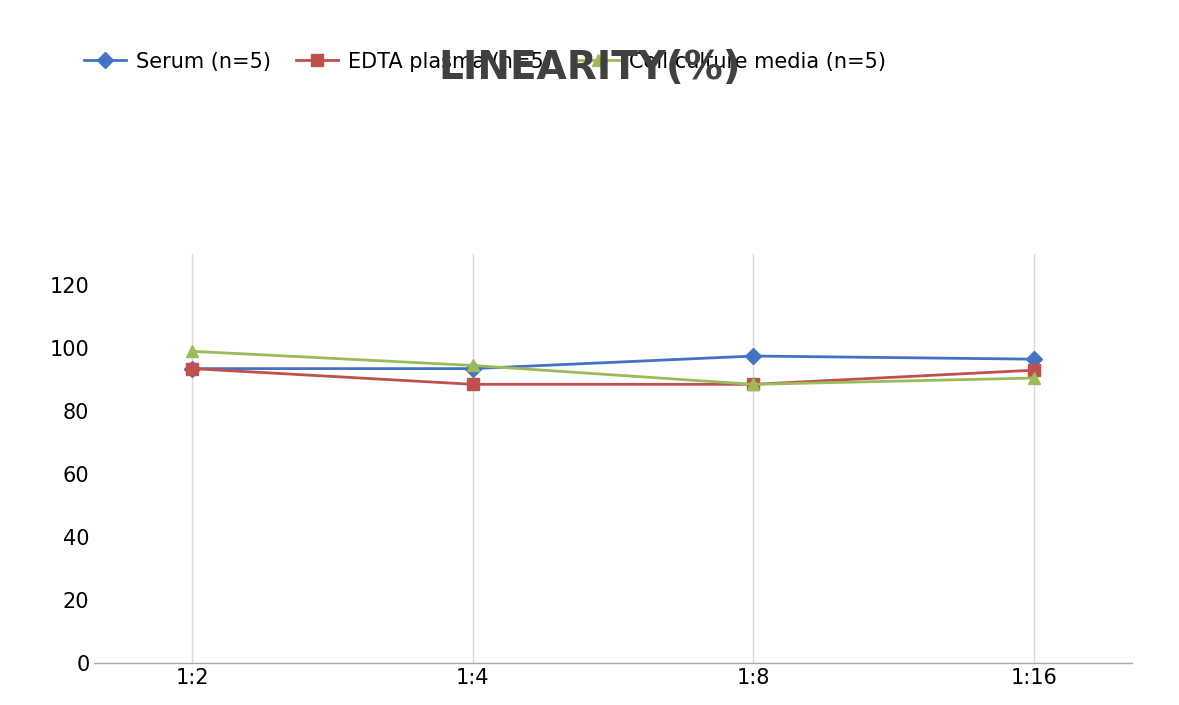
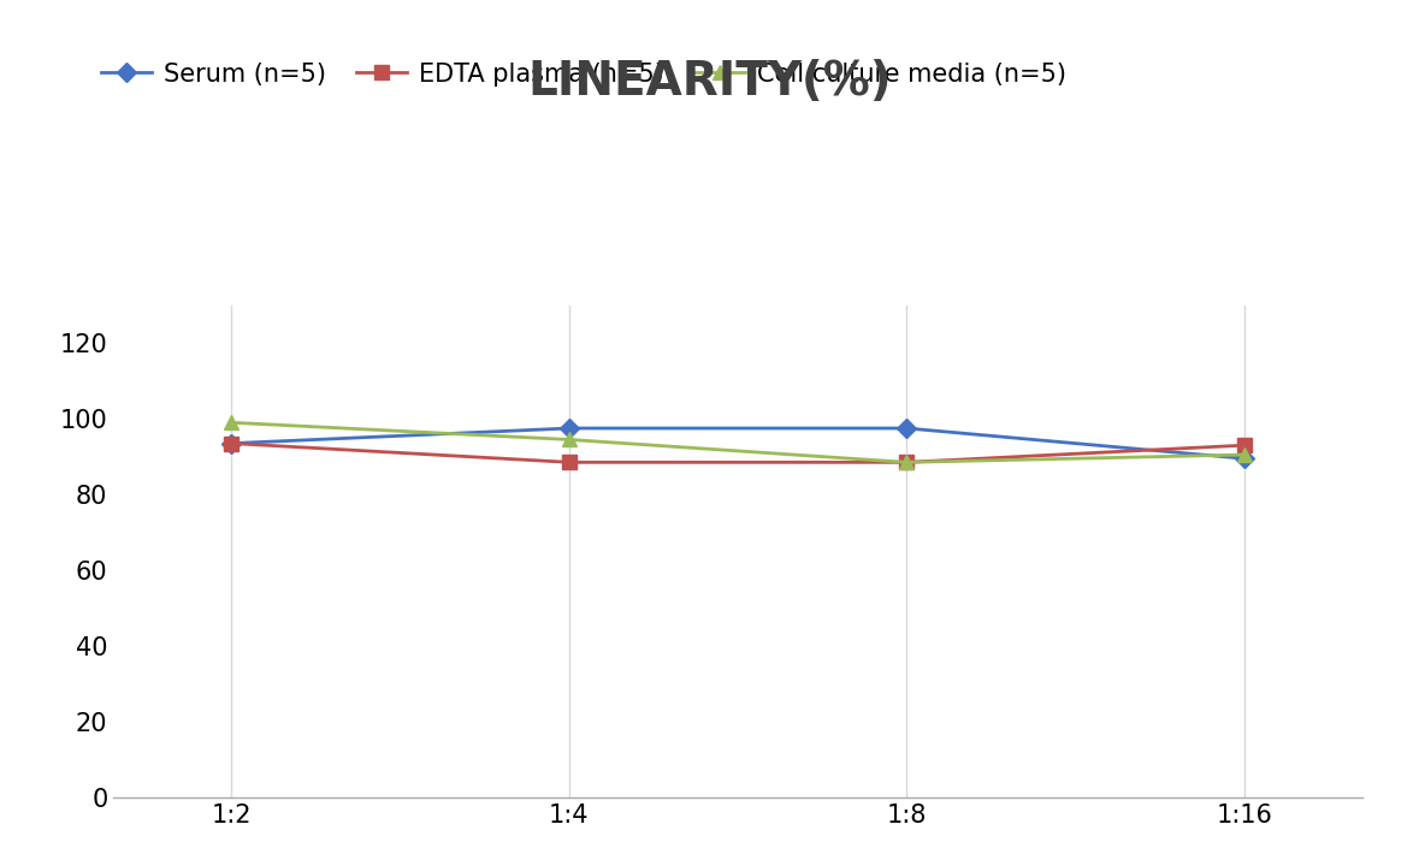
Serum (n=5)/1:4: 93.5 -> 97.5
Serum (n=5)/1:16: 96.5 -> 89.5
